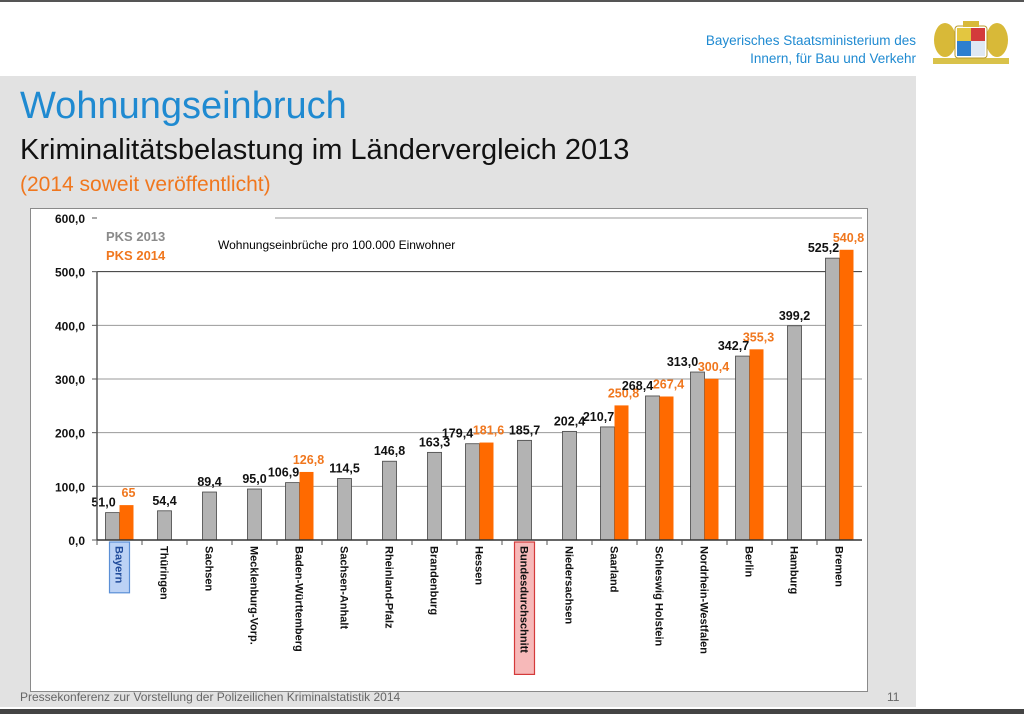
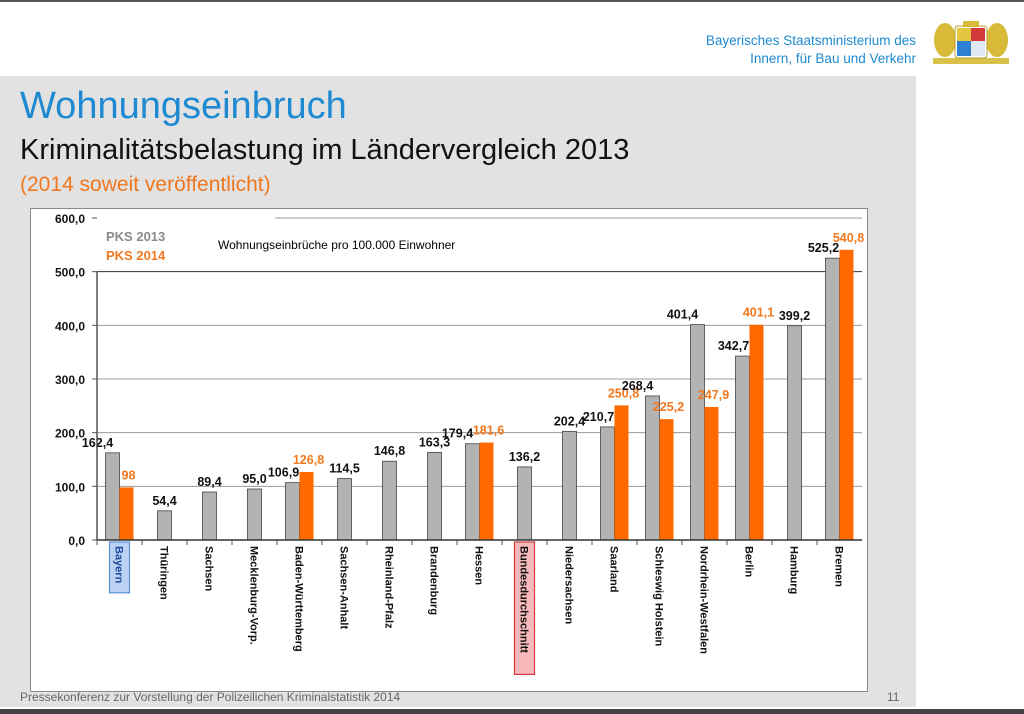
PKS 2013/Bayern: 51,0 -> 162,4
PKS 2014/Bayern: 65 -> 98
PKS 2013/Bundesdurchschnitt: 185,7 -> 136,2
PKS 2014/Schleswig Holstein: 267,4 -> 225,2
PKS 2013/Nordrhein-Westfalen: 313,0 -> 401,4
PKS 2014/Nordrhein-Westfalen: 300,4 -> 247,9
PKS 2014/Berlin: 355,3 -> 401,1
